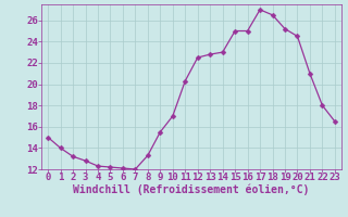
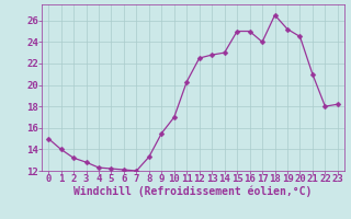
17: 27.0 -> 24.0
23: 16.5 -> 18.2
